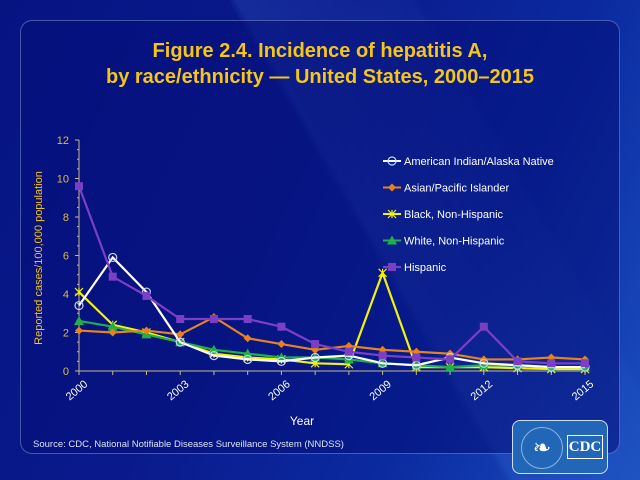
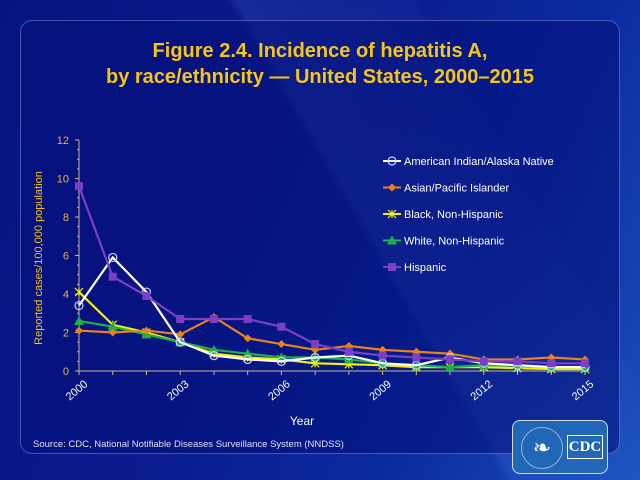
Black, Non-Hispanic/2009: 5.1 -> 0.3
Hispanic/2012: 2.3 -> 0.5
